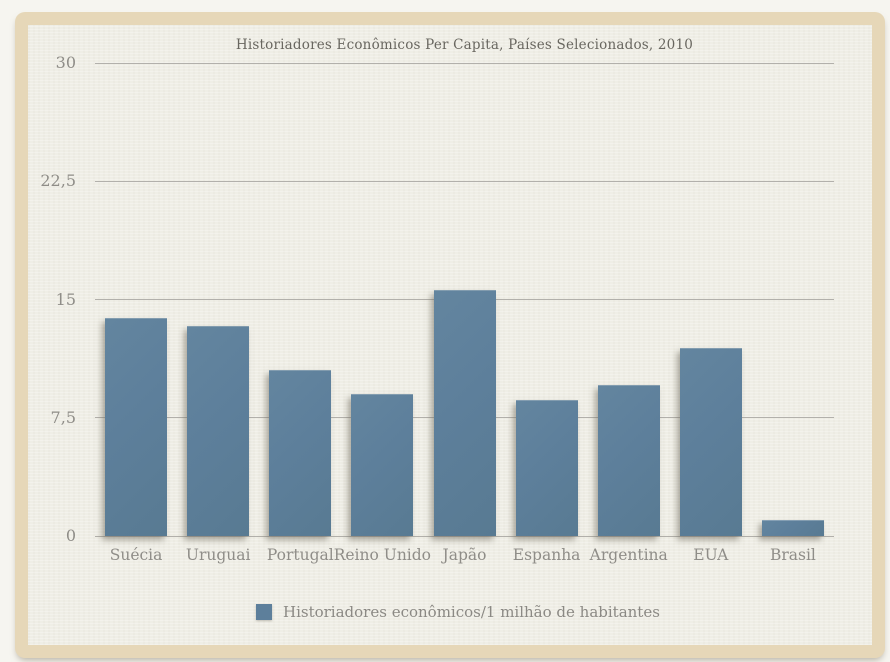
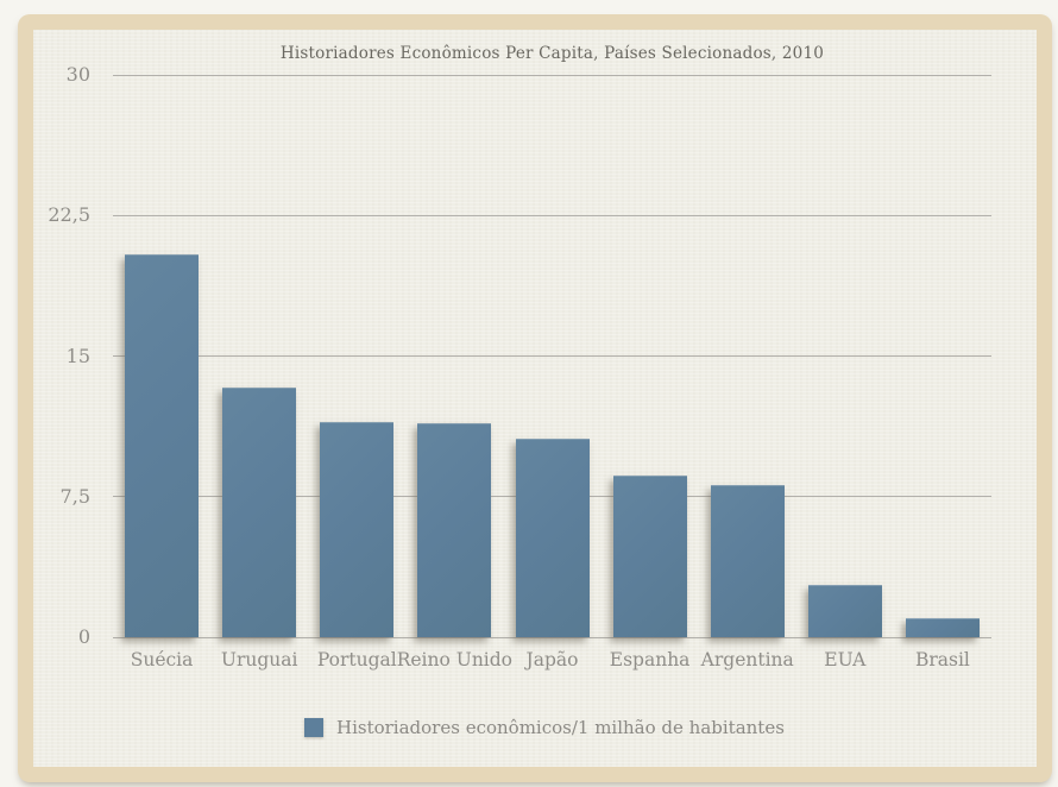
Suécia: 13.8 -> 20.4
Portugal: 10.5 -> 11.5
Reino Unido: 9.0 -> 11.4
Japão: 15.6 -> 10.6
Argentina: 9.6 -> 8.1
EUA: 11.9 -> 2.8
